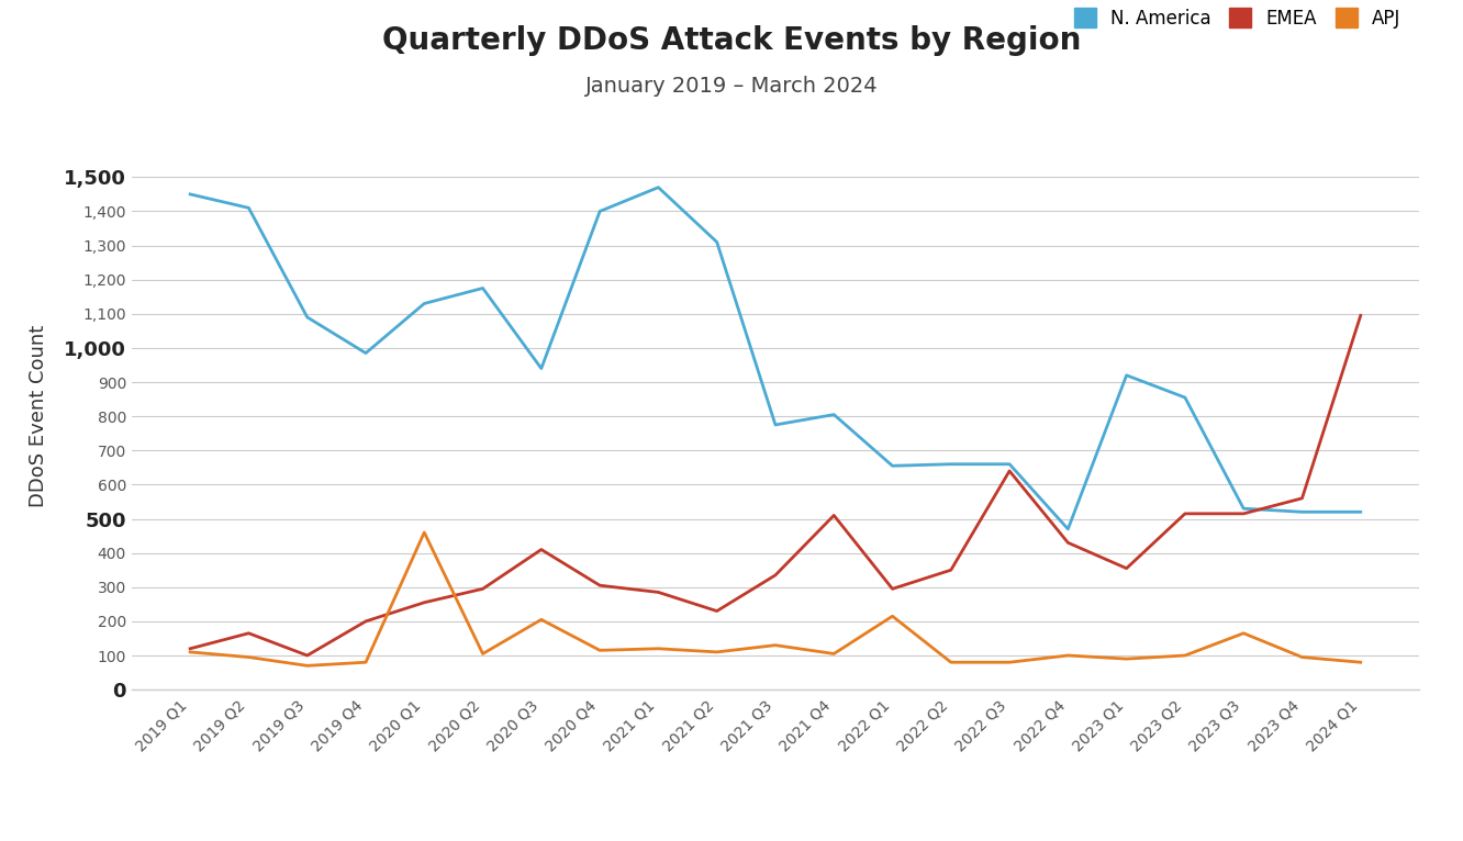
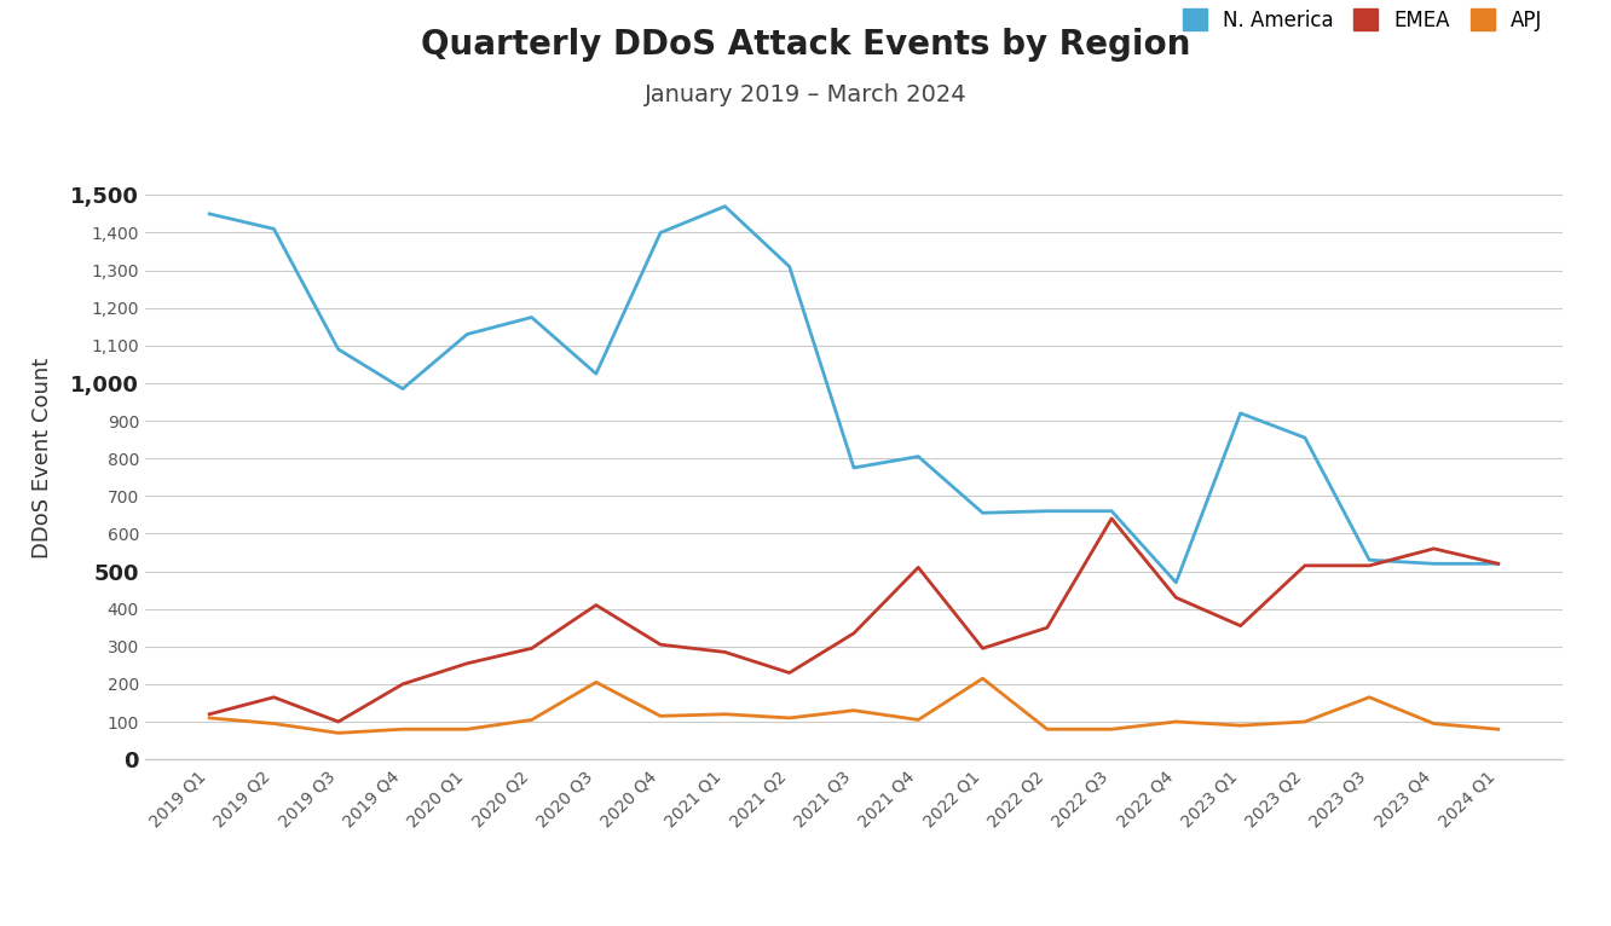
APJ/2020 Q1: 460 -> 80
N. America/2020 Q3: 940 -> 1,025
EMEA/2024 Q1: 1,095 -> 520
